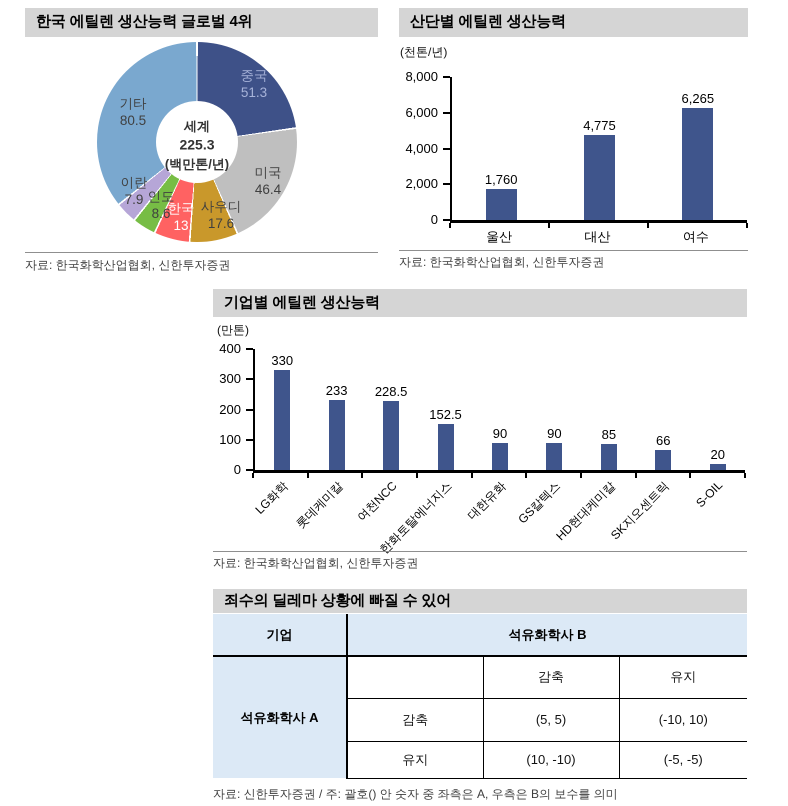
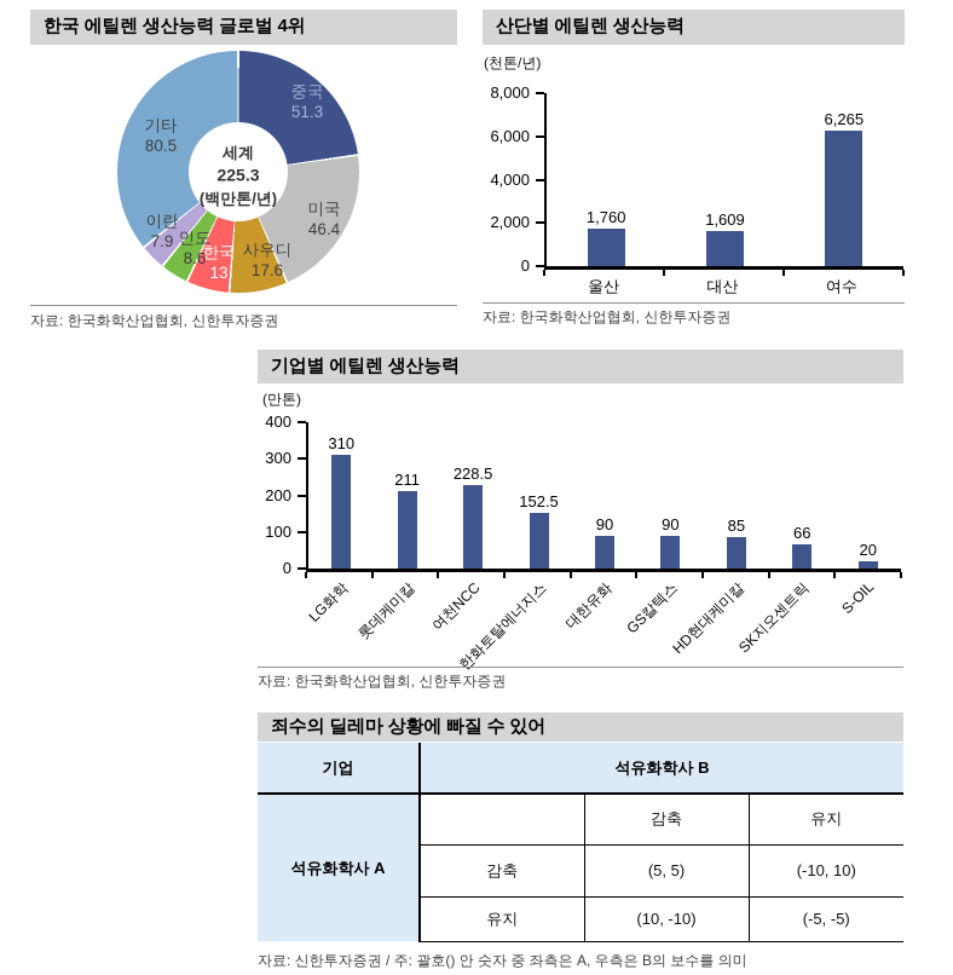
산단별 에틸렌 생산능력/대산: 4,775 -> 1,609
기업별 에틸렌 생산능력/LG화학: 330 -> 310
기업별 에틸렌 생산능력/롯데케미칼: 233 -> 211
